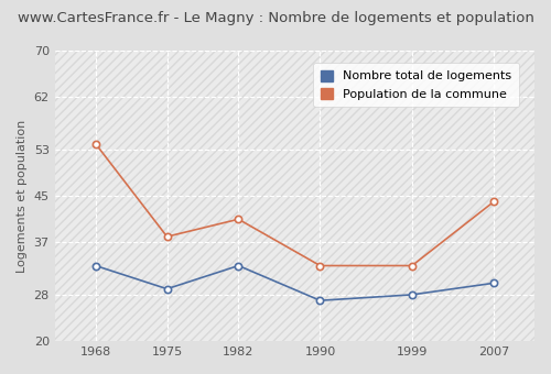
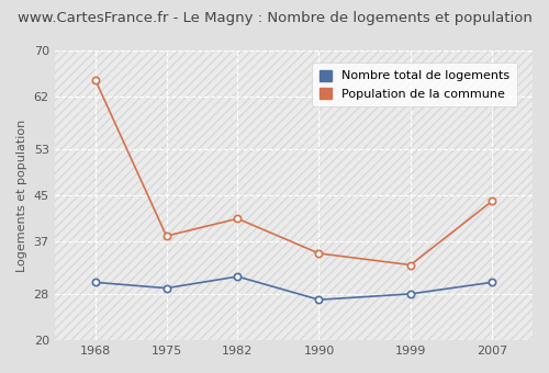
Nombre total de logements/1968: 33 -> 30
Population de la commune/1968: 54 -> 65
Nombre total de logements/1982: 33 -> 31
Population de la commune/1990: 33 -> 35
